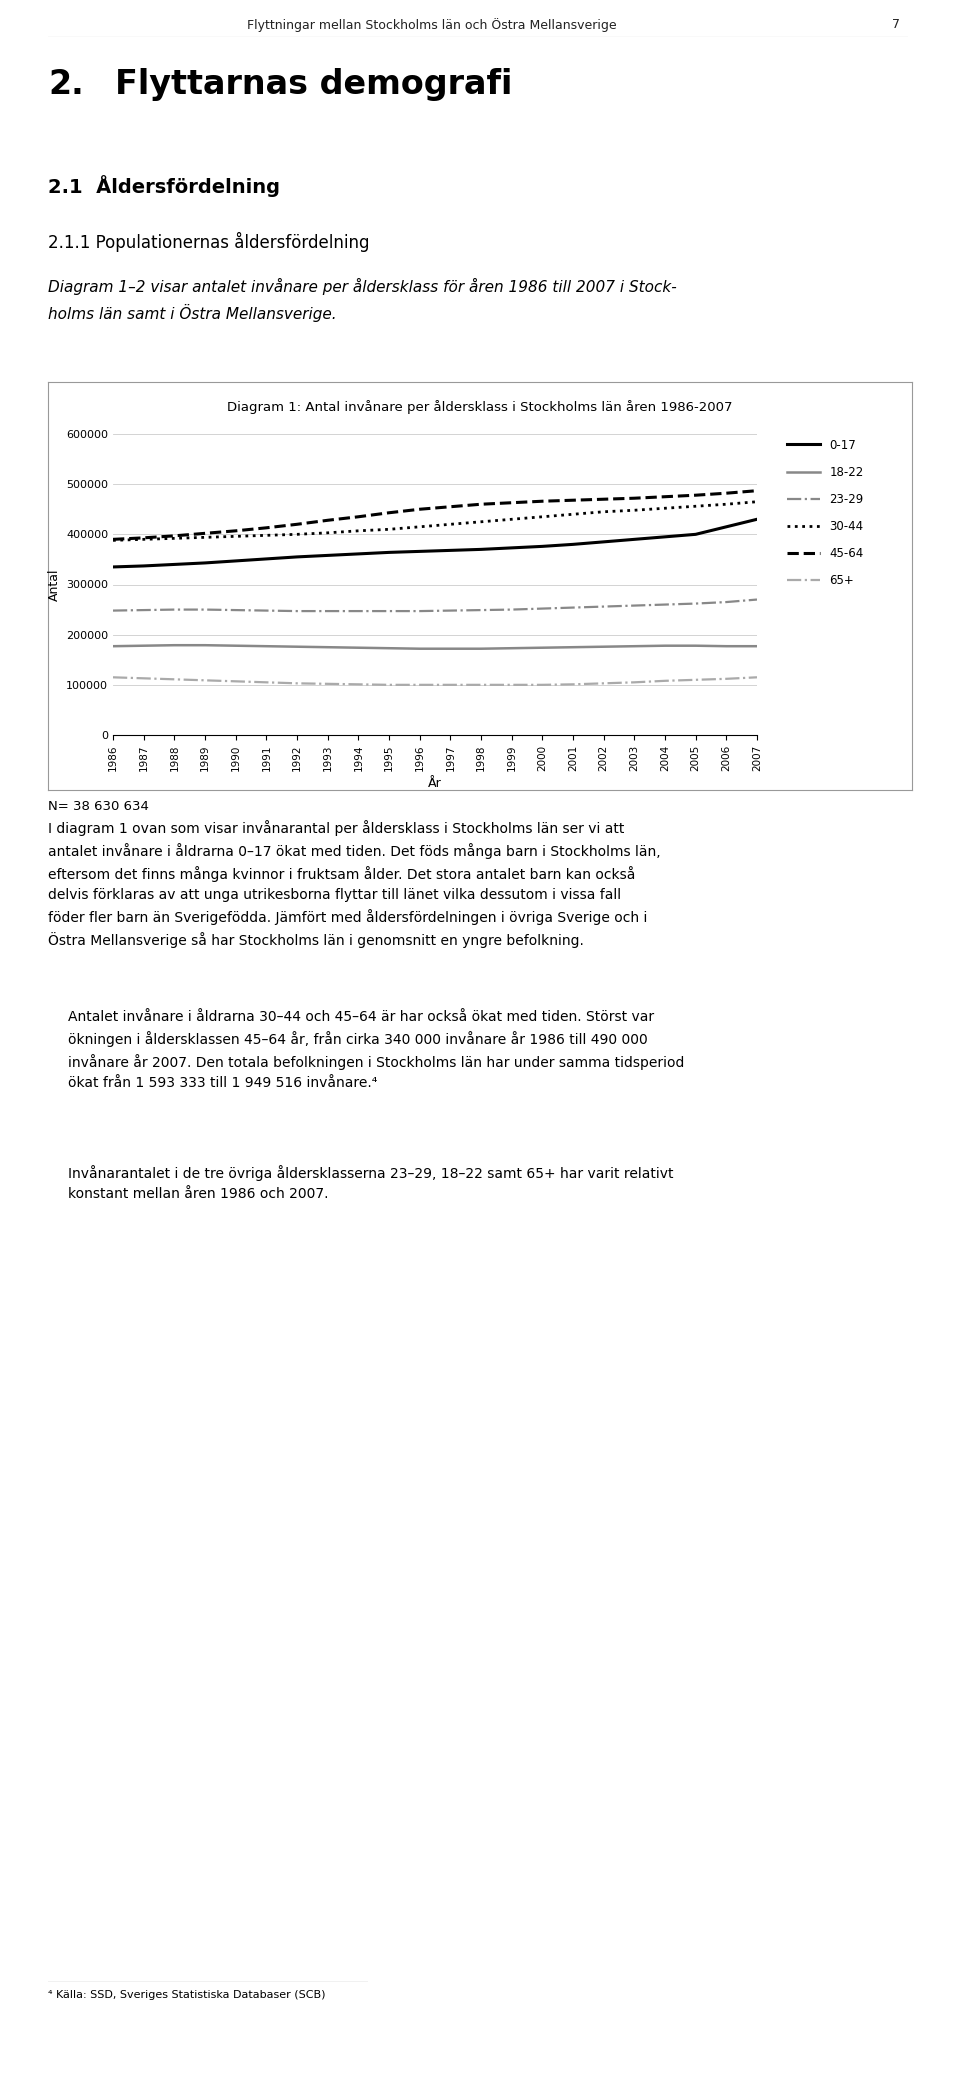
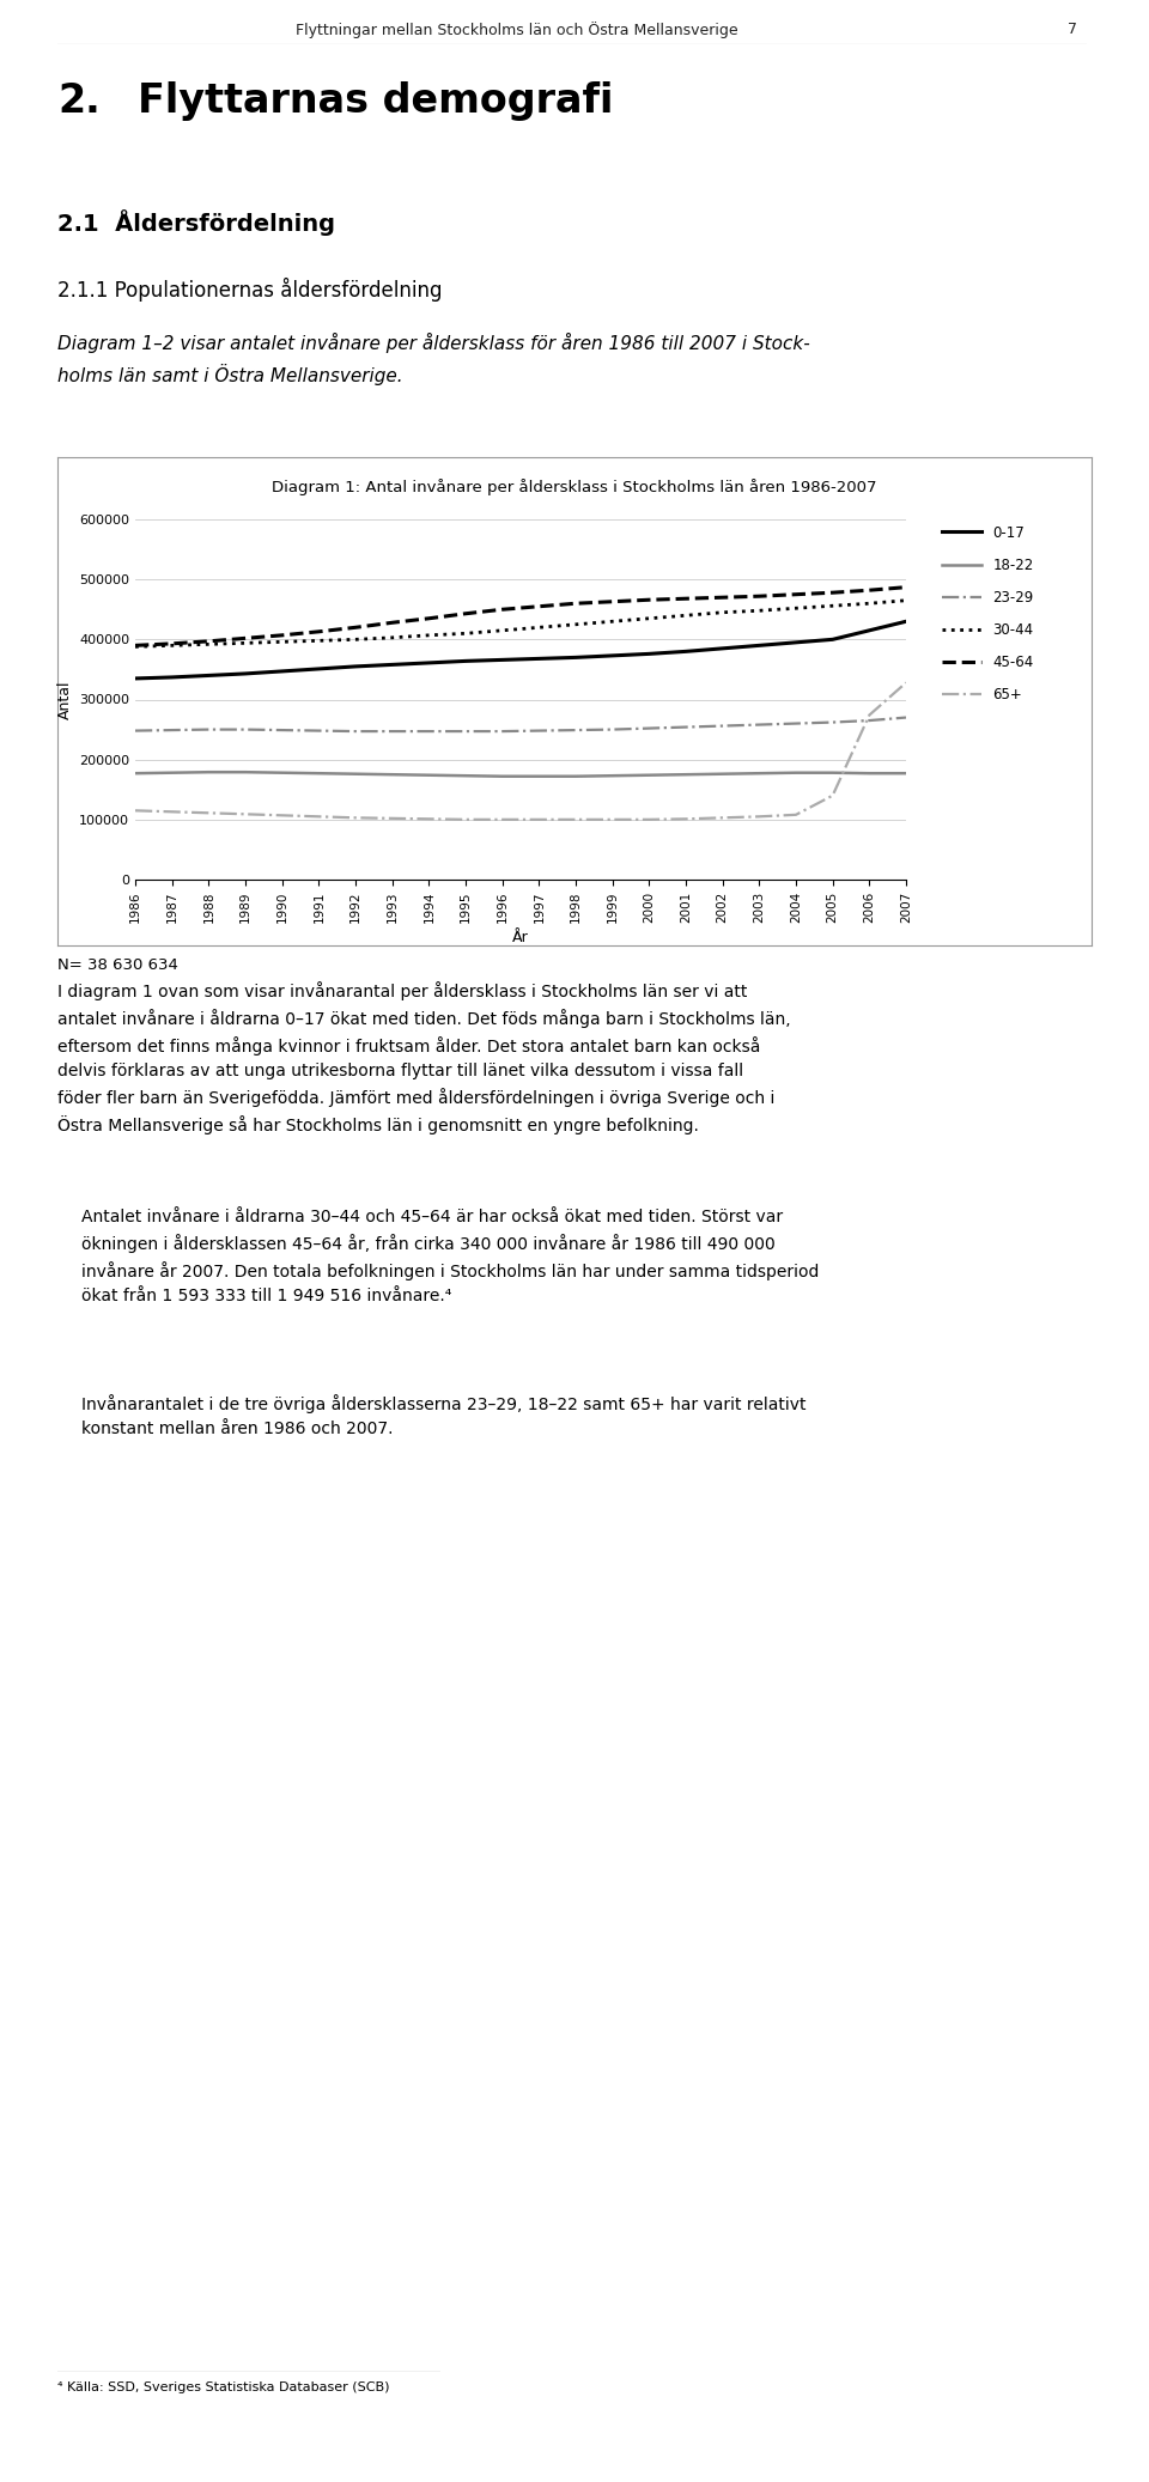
65+/2005: 110000 -> 140000
65+/2006: 112000 -> 274000
65+/2007: 115000 -> 328000
